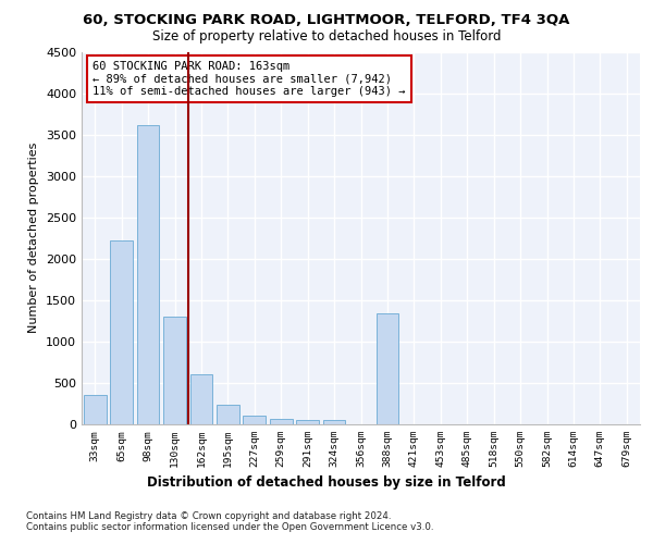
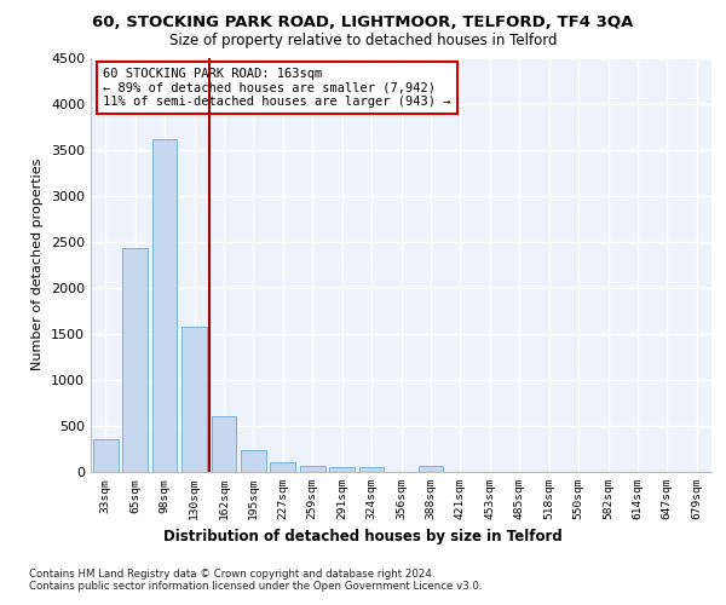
65sqm: 2220 -> 2430
130sqm: 1300 -> 1580
388sqm: 1340 -> 60
